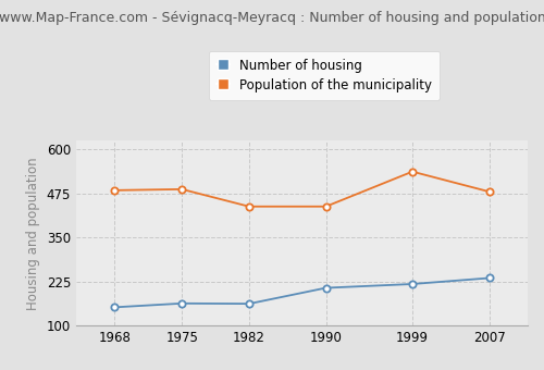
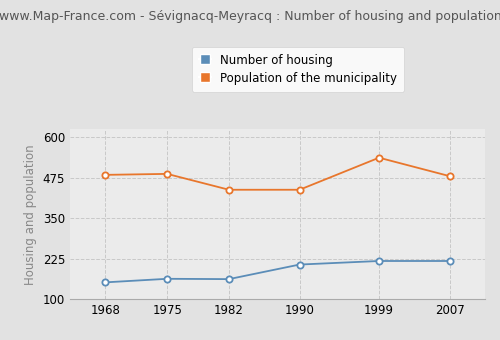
Number of housing/2007: 235 -> 218
